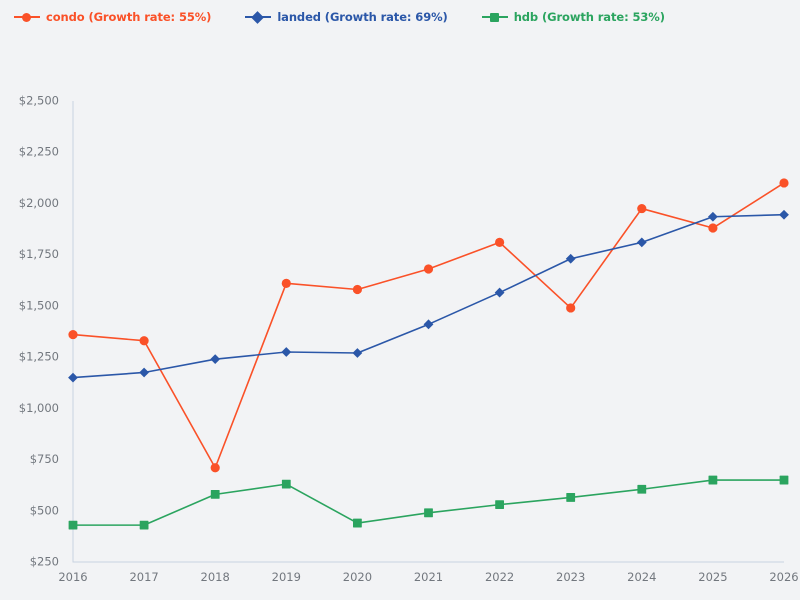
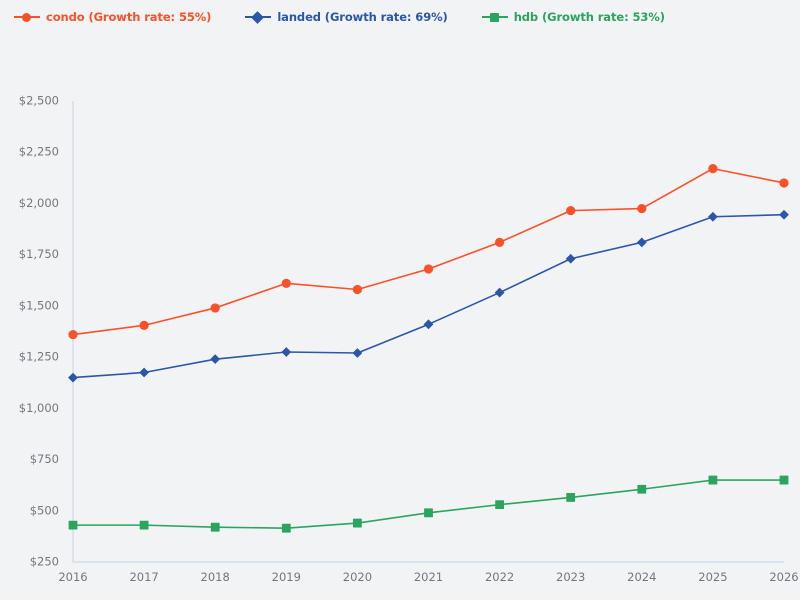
condo (Growth rate: 55%)/2017: $1330 -> $1400
condo (Growth rate: 55%)/2018: $710 -> $1490
hdb (Growth rate: 53%)/2018: $580 -> $420
hdb (Growth rate: 53%)/2019: $630 -> $420
condo (Growth rate: 55%)/2023: $1490 -> $1960
condo (Growth rate: 55%)/2025: $1880 -> $2170
